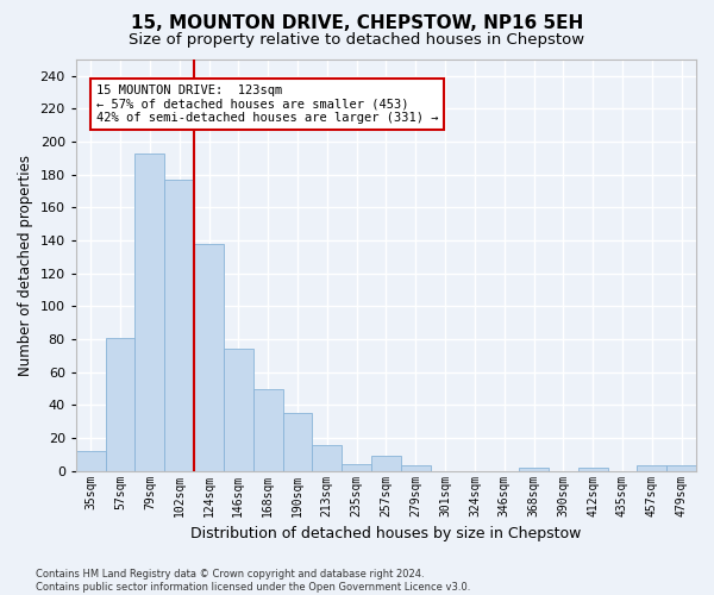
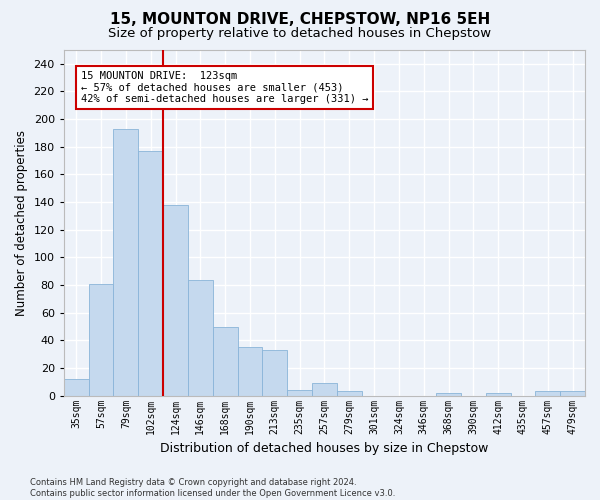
146sqm: 74 -> 84
213sqm: 16 -> 33
